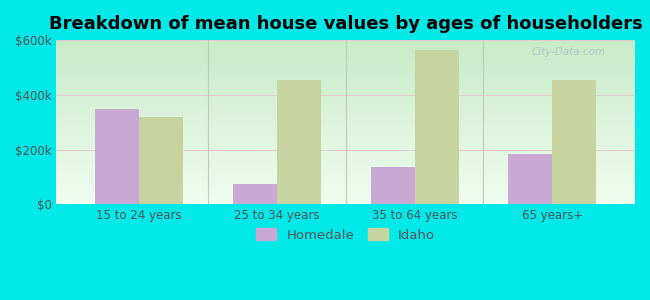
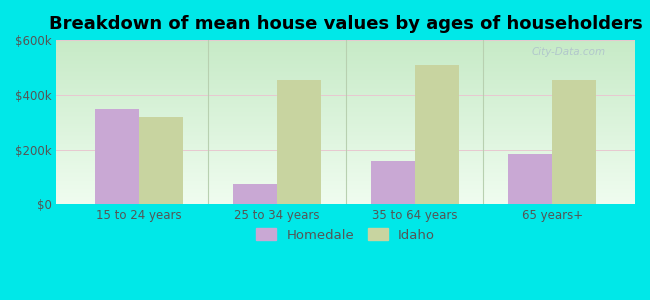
Homedale/35 to 64 years: $135k -> $160k
Idaho/35 to 64 years: $565k -> $510k
